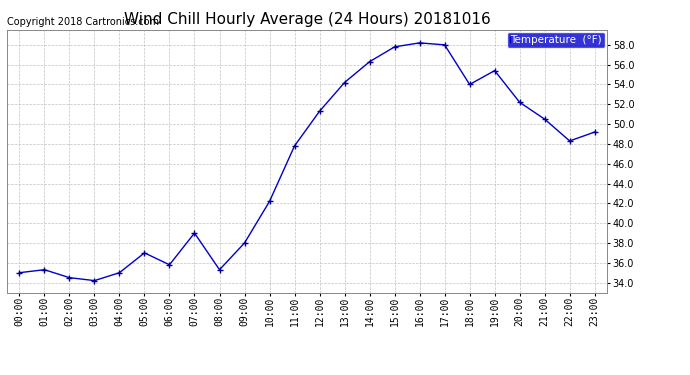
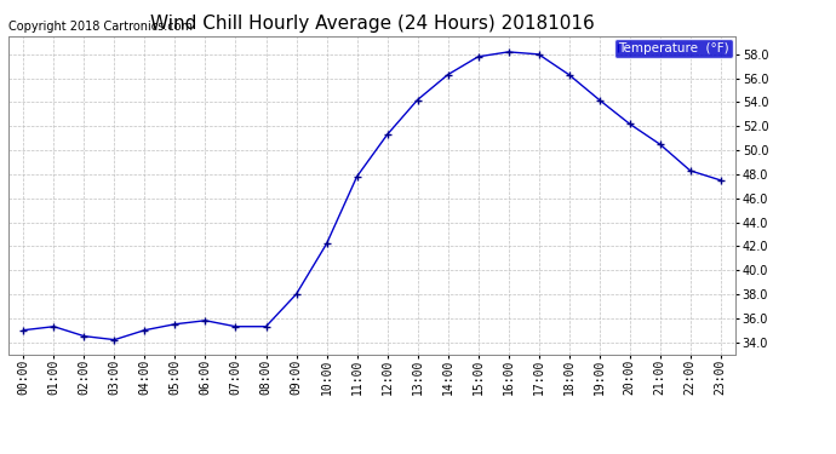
05:00: 37.0 -> 35.5
07:00: 39.0 -> 35.3
18:00: 54.0 -> 56.3
19:00: 55.4 -> 54.2
23:00: 49.2 -> 47.5
